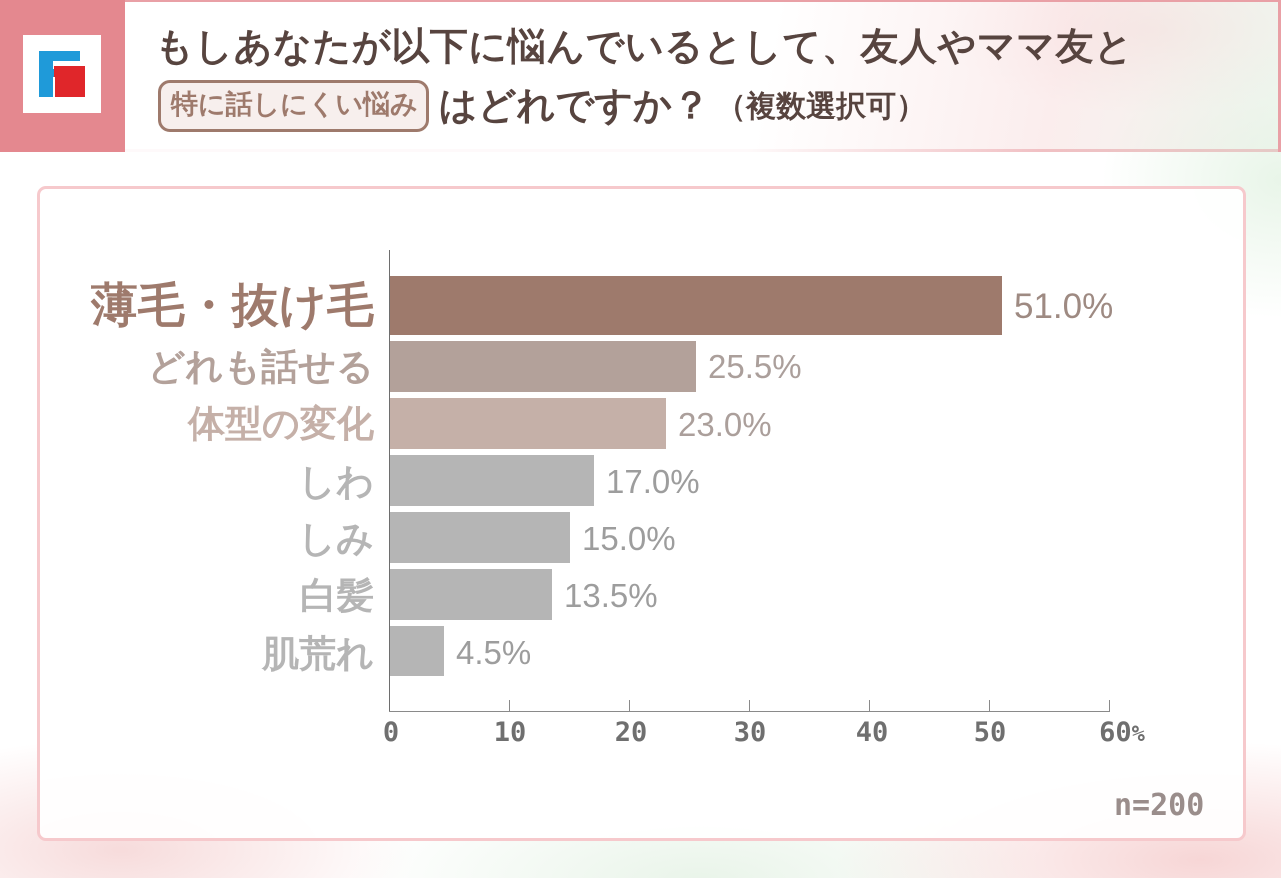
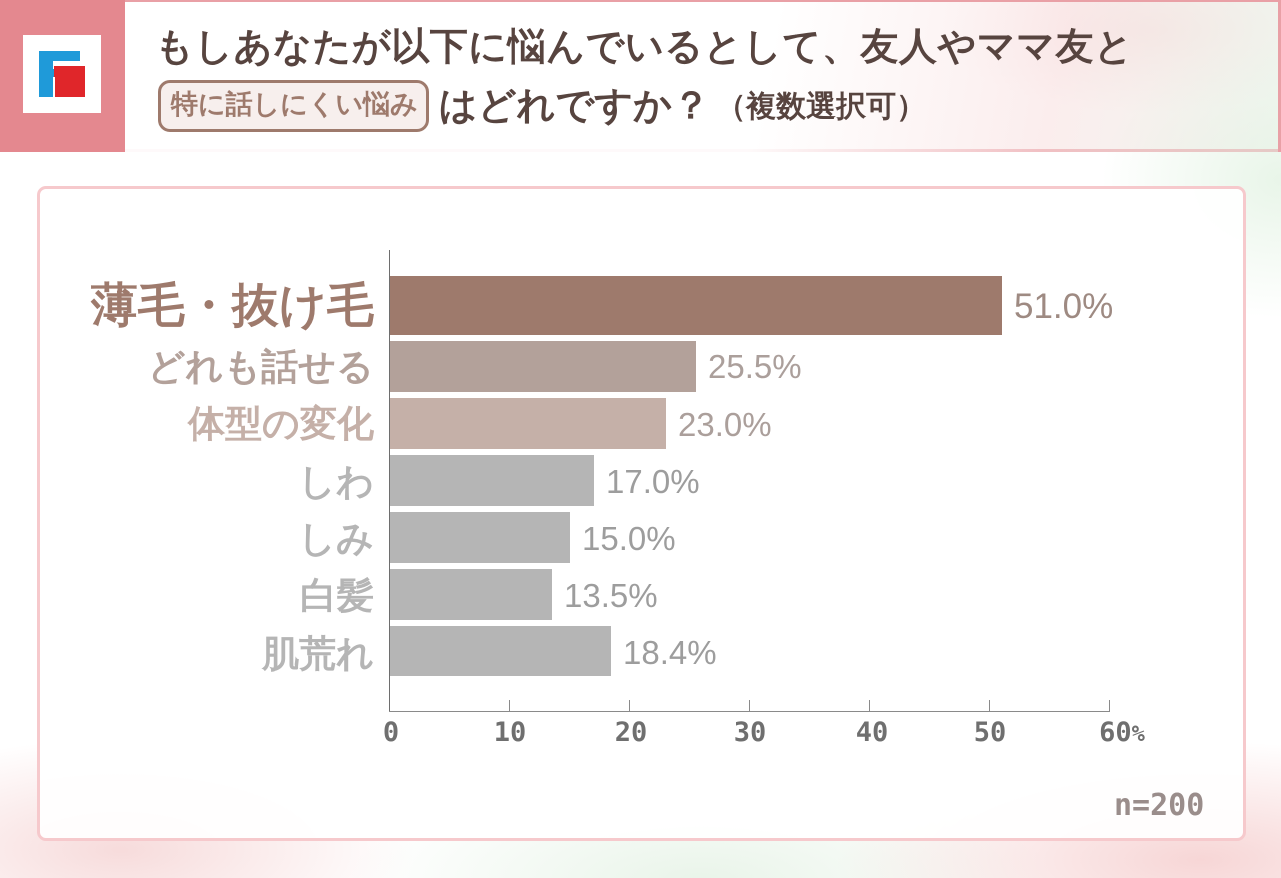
肌荒れ: 4.5% -> 18.4%
